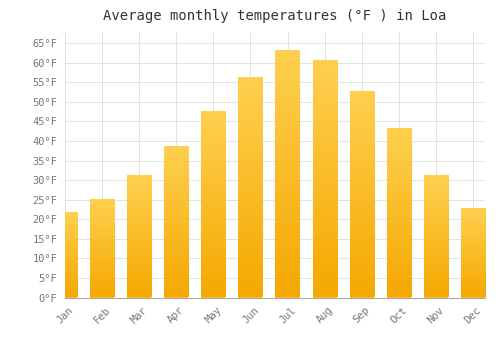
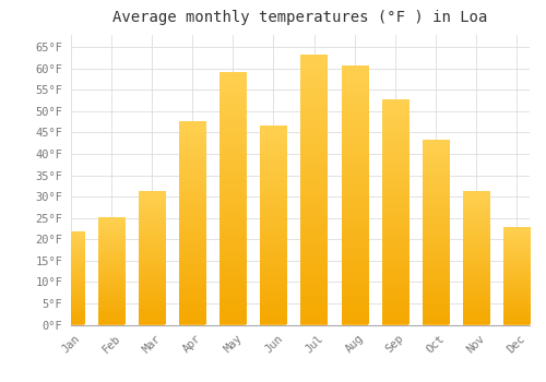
Apr: 38.5°F -> 47.5°F
May: 47.5°F -> 59.0°F
Jun: 56.0°F -> 46.5°F
